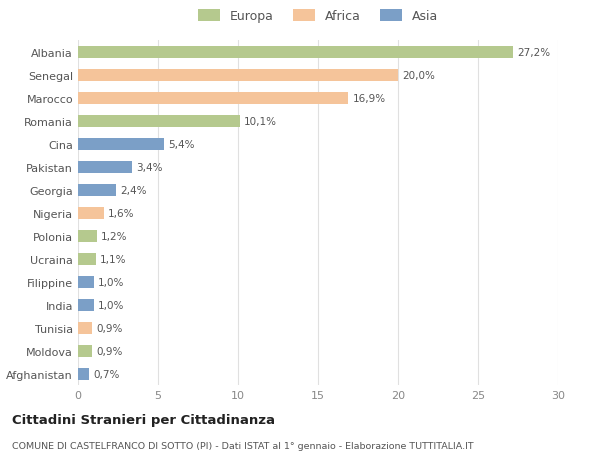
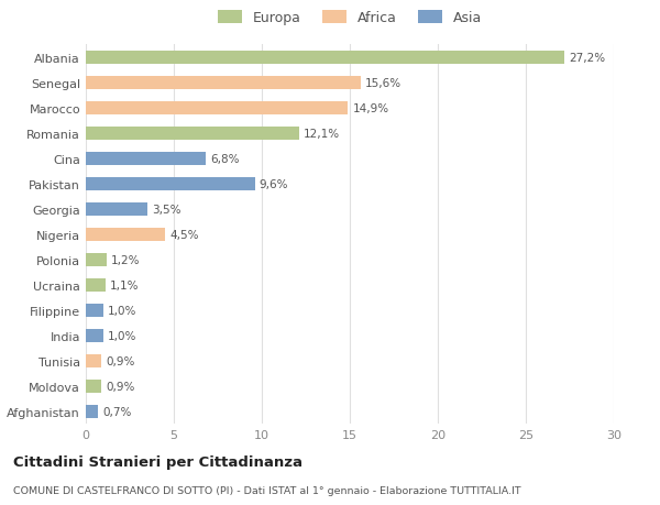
Senegal: 20,0% -> 15,6%
Marocco: 16,9% -> 14,9%
Romania: 10,1% -> 12,1%
Cina: 5,4% -> 6,8%
Pakistan: 3,4% -> 9,6%
Georgia: 2,4% -> 3,5%
Nigeria: 1,6% -> 4,5%
